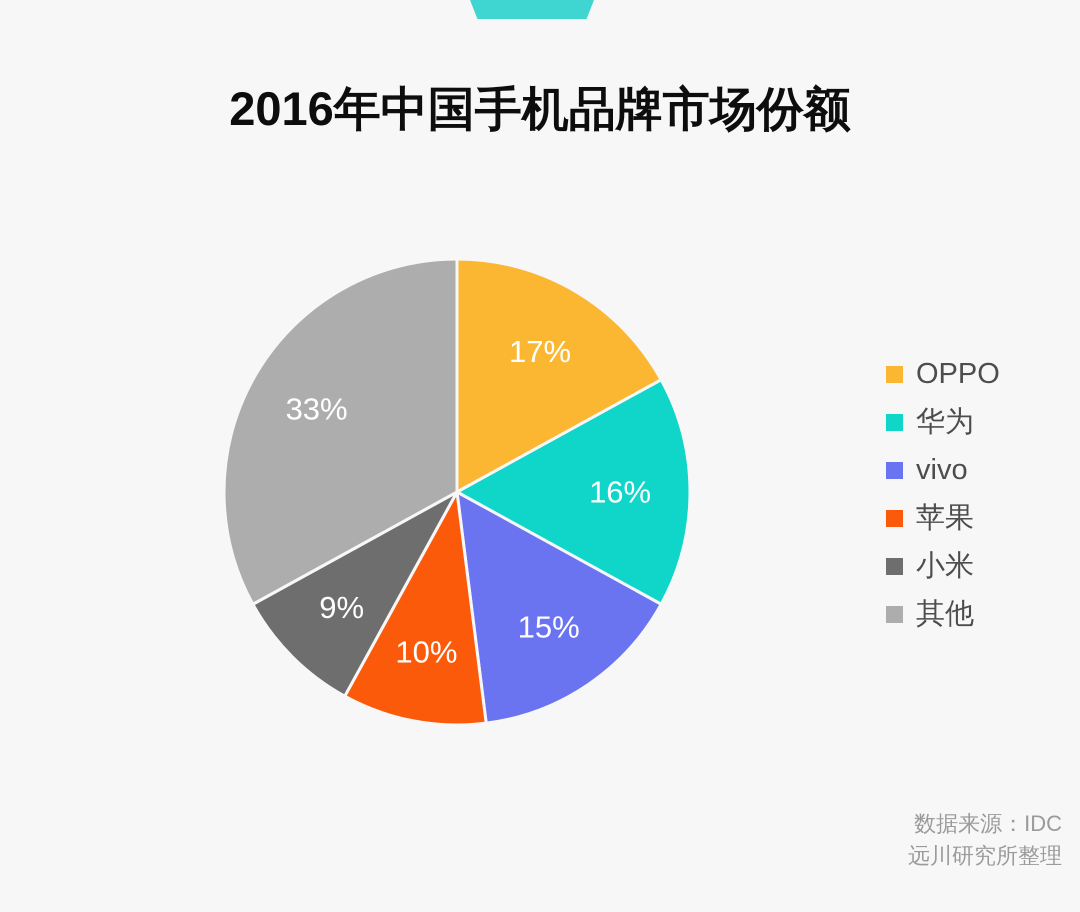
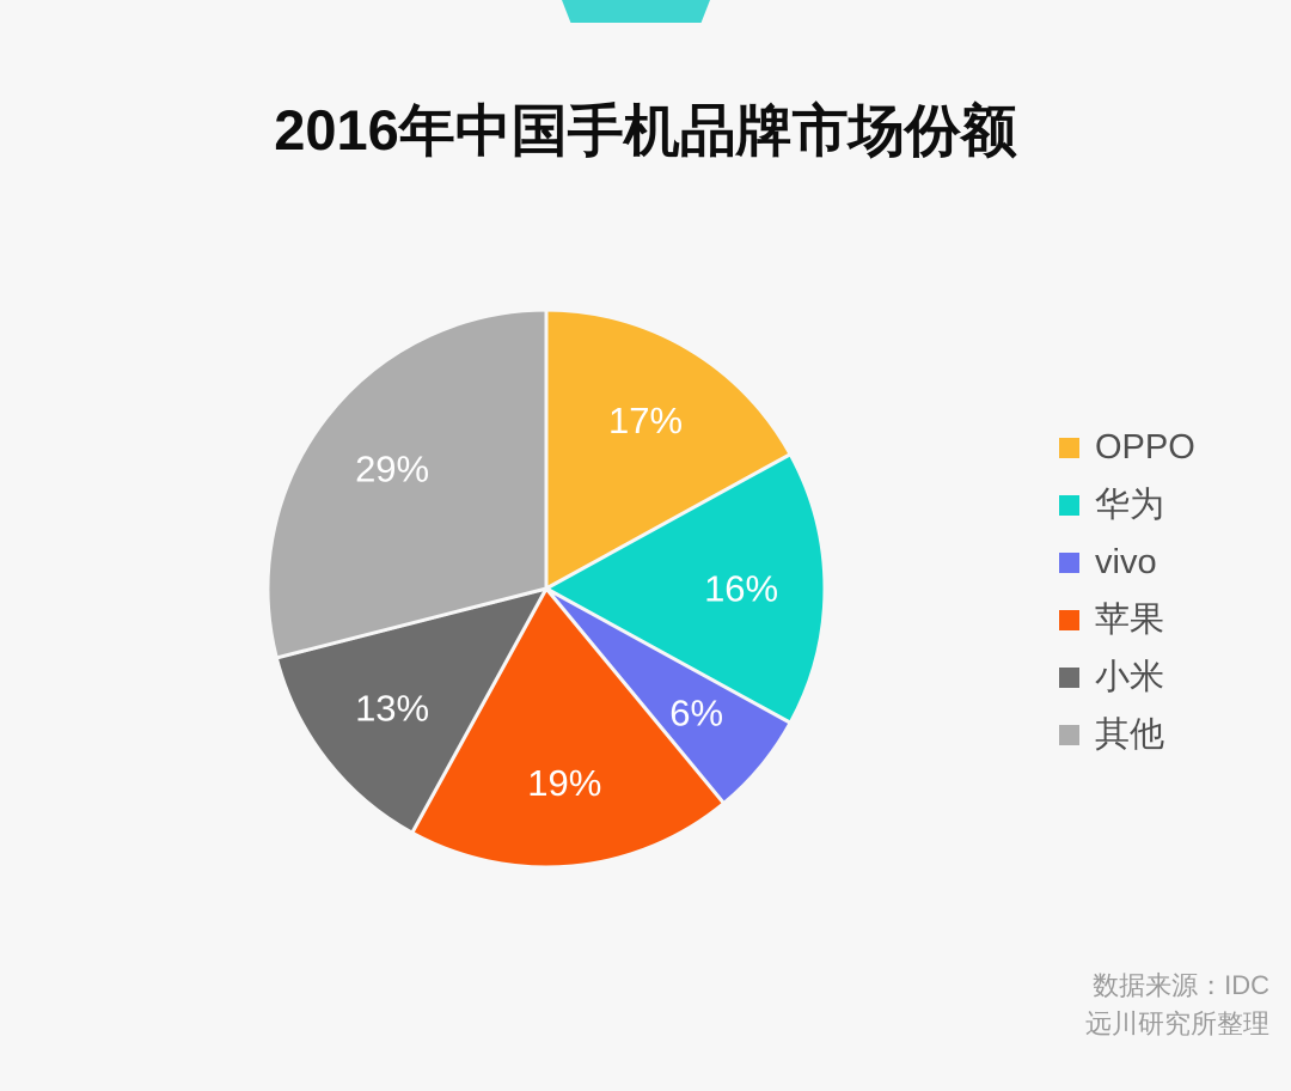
vivo: 15% -> 6%
苹果: 10% -> 19%
小米: 9% -> 13%
其他: 33% -> 29%
